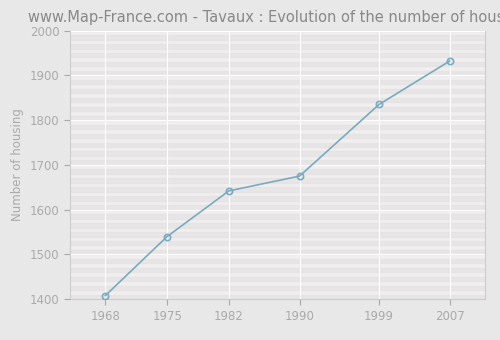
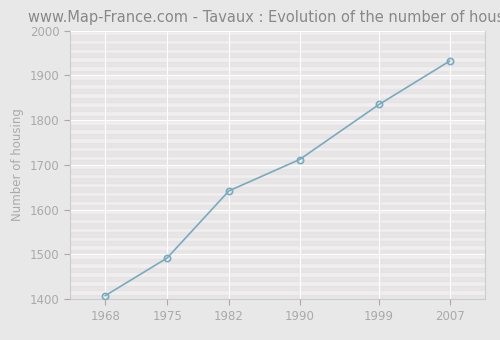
1975: 1540 -> 1492
1990: 1675 -> 1712
